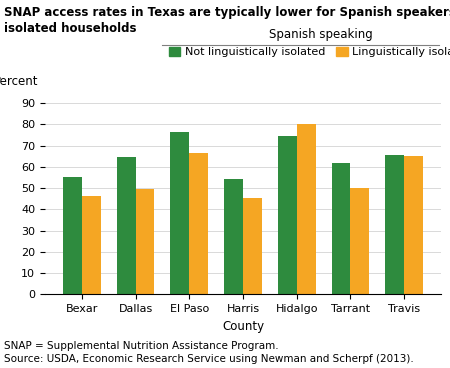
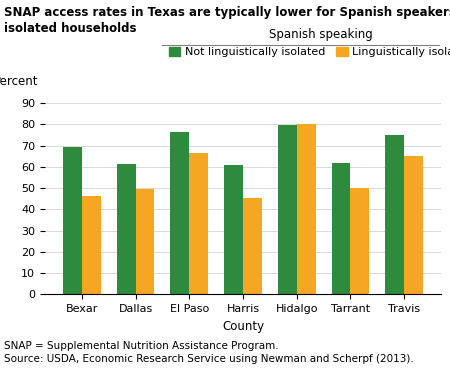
Not linguistically isolated/Bexar: 55.0 -> 69.5
Not linguistically isolated/Dallas: 64.5 -> 61.5
Not linguistically isolated/Harris: 54.5 -> 61.0
Not linguistically isolated/Hidalgo: 74.5 -> 79.5
Not linguistically isolated/Travis: 65.5 -> 75.0
